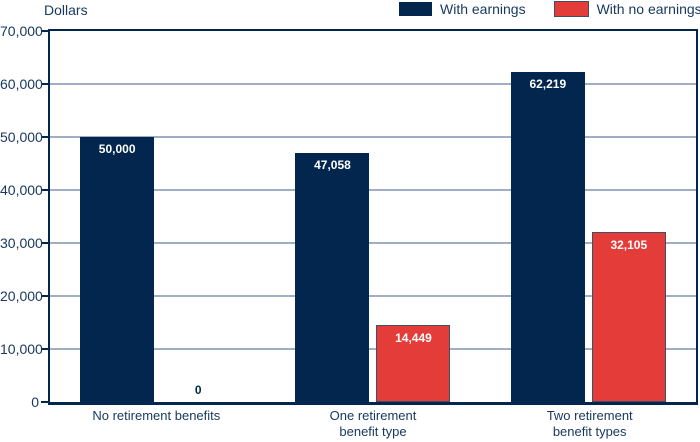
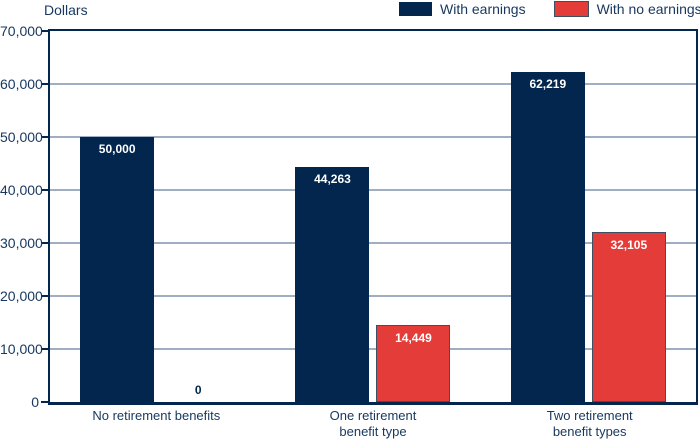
With earnings/One retirement benefit type: 47,058 -> 44,263
